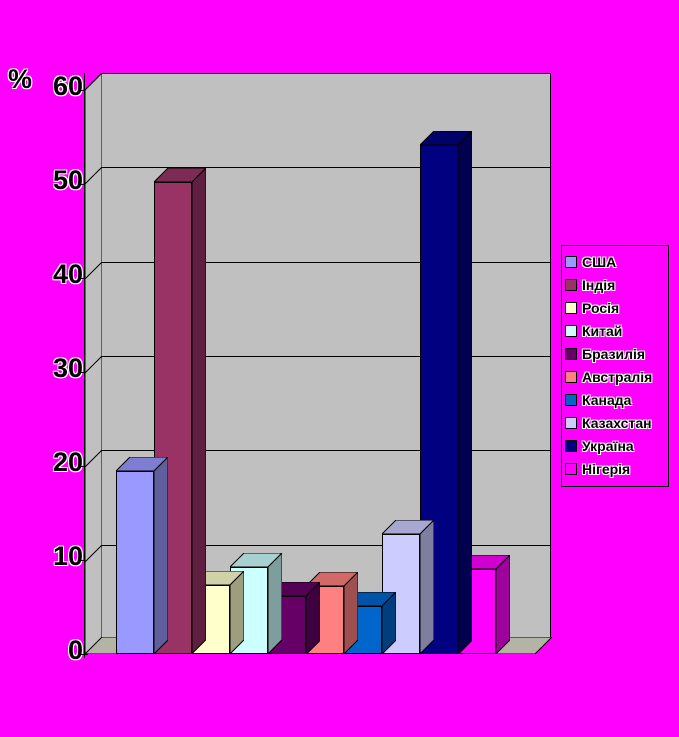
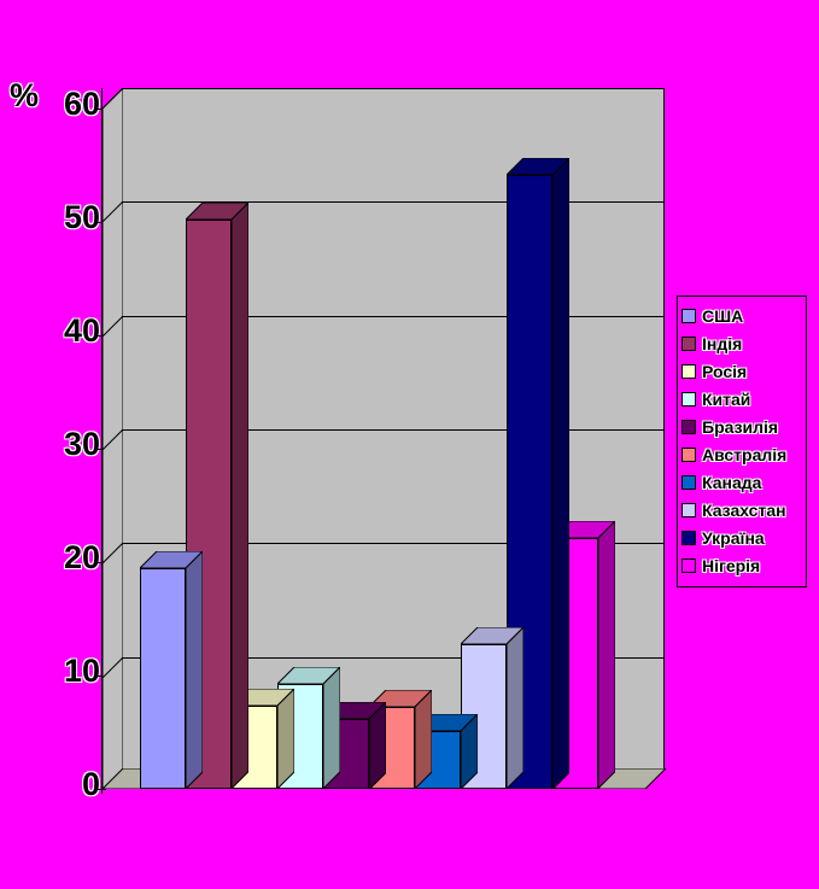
Нігерія: 9 -> 22
